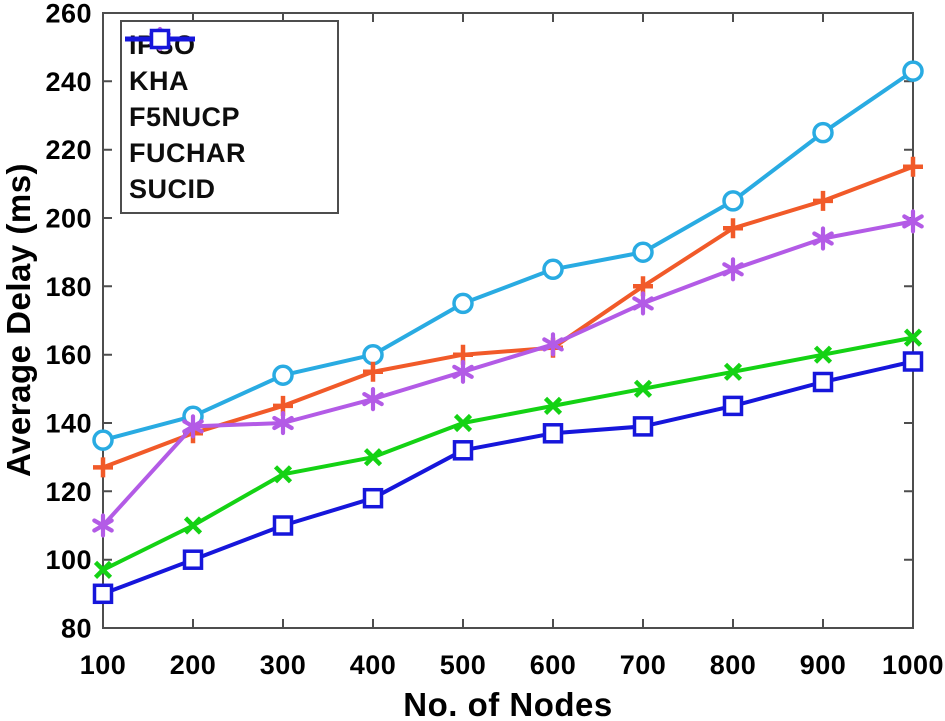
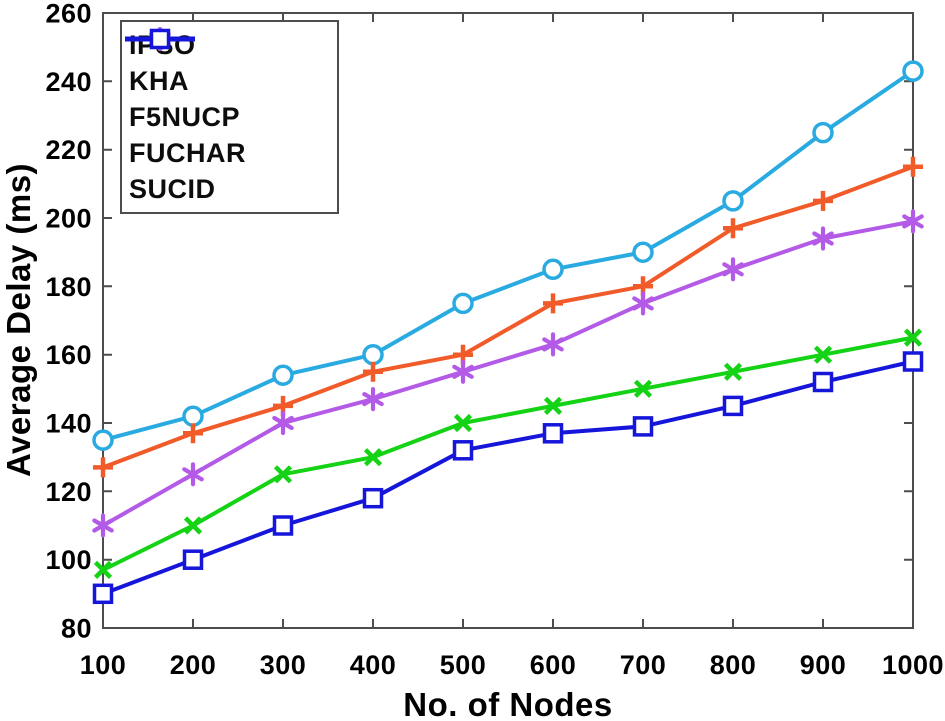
F5NUCP/200: 139 -> 125
KHA/600: 162 -> 175
